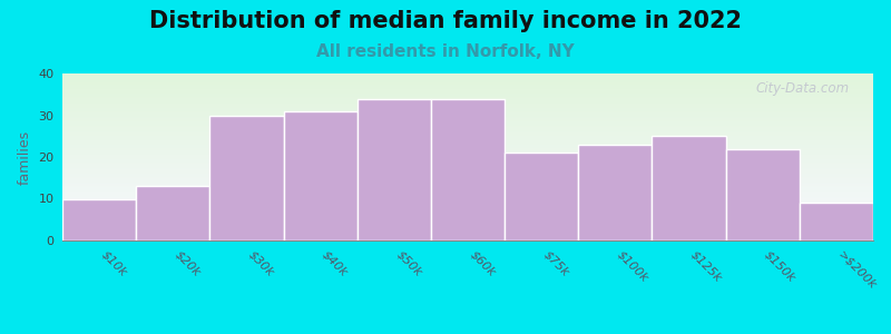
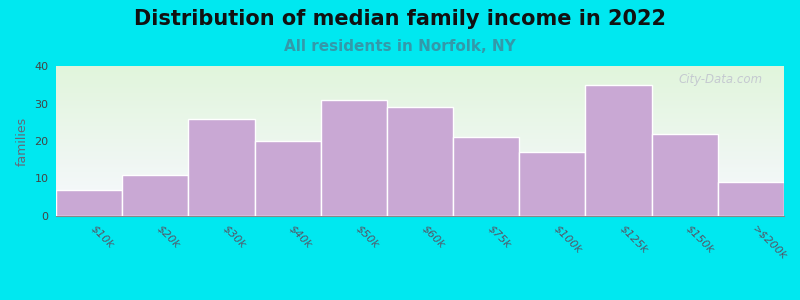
$10k: 10 -> 7
$20k: 13 -> 11
$30k: 30 -> 26
$40k: 31 -> 20
$50k: 34 -> 31
$60k: 34 -> 29
$100k: 23 -> 17
$125k: 25 -> 35
